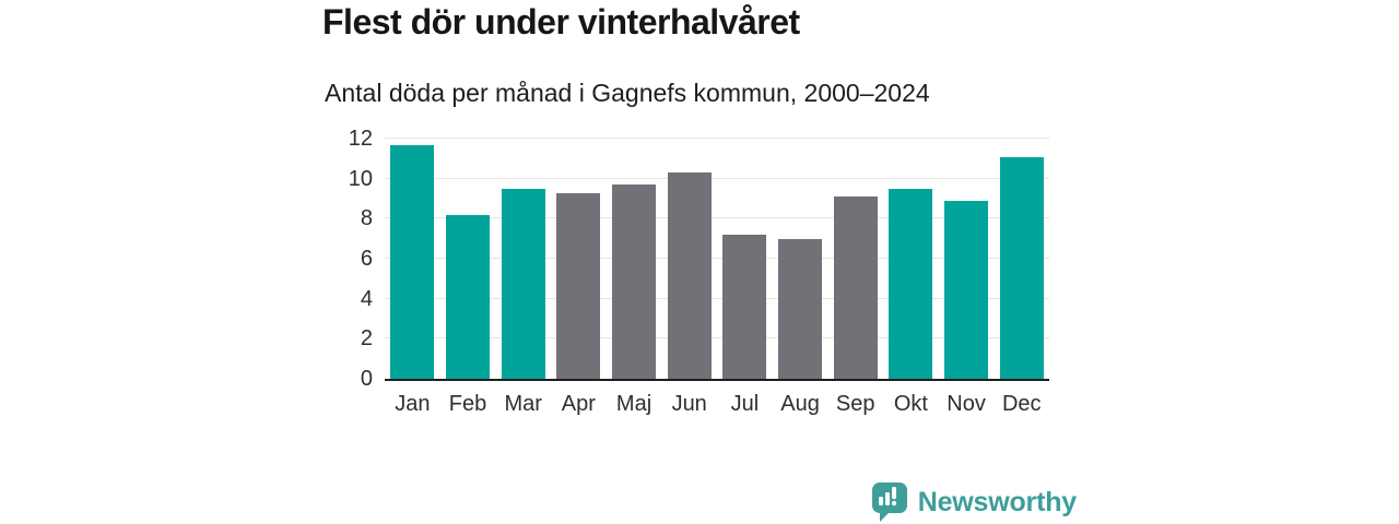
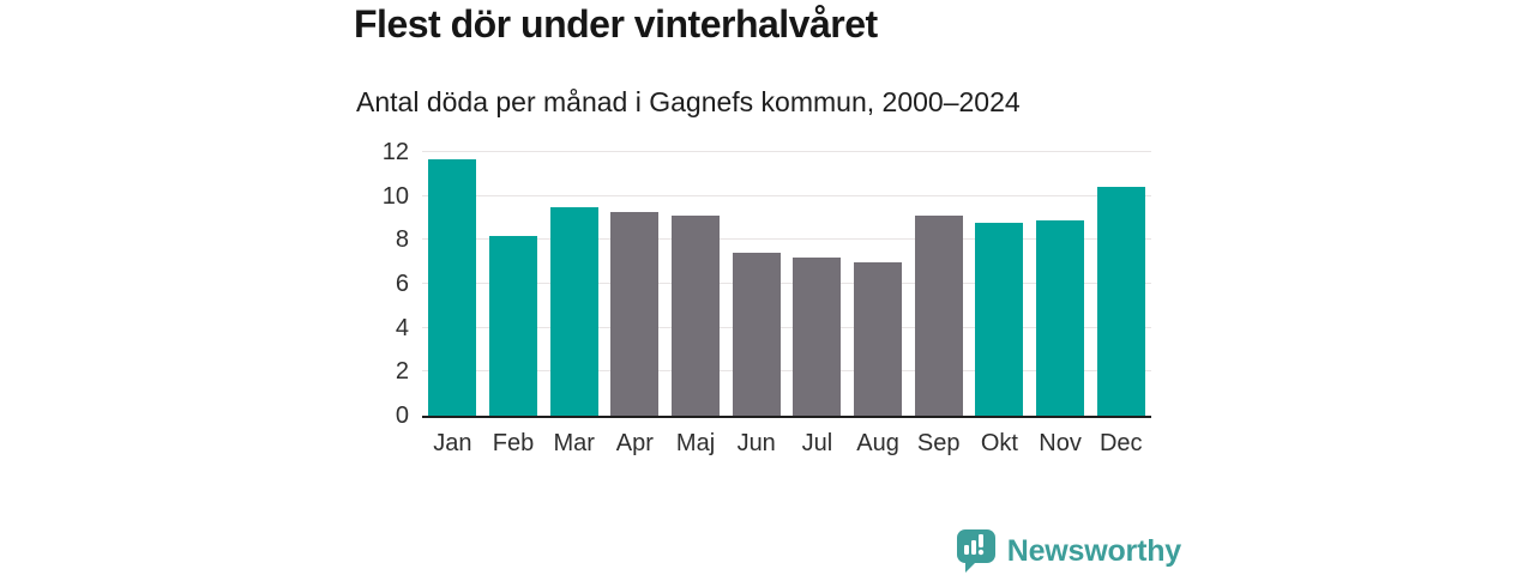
Maj: 9.7 -> 9.1
Jun: 10.3 -> 7.4
Okt: 9.5 -> 8.8
Dec: 11.1 -> 10.4
